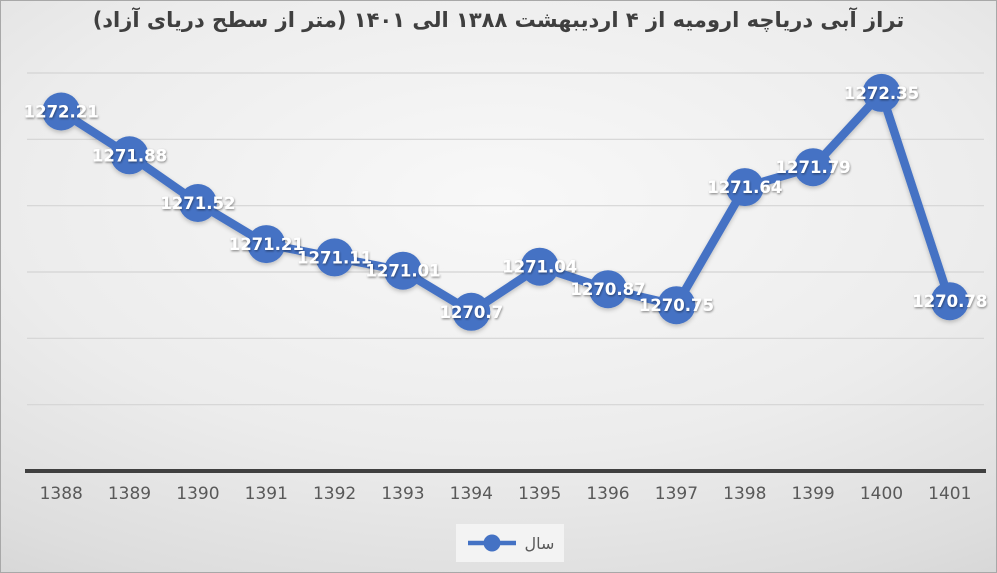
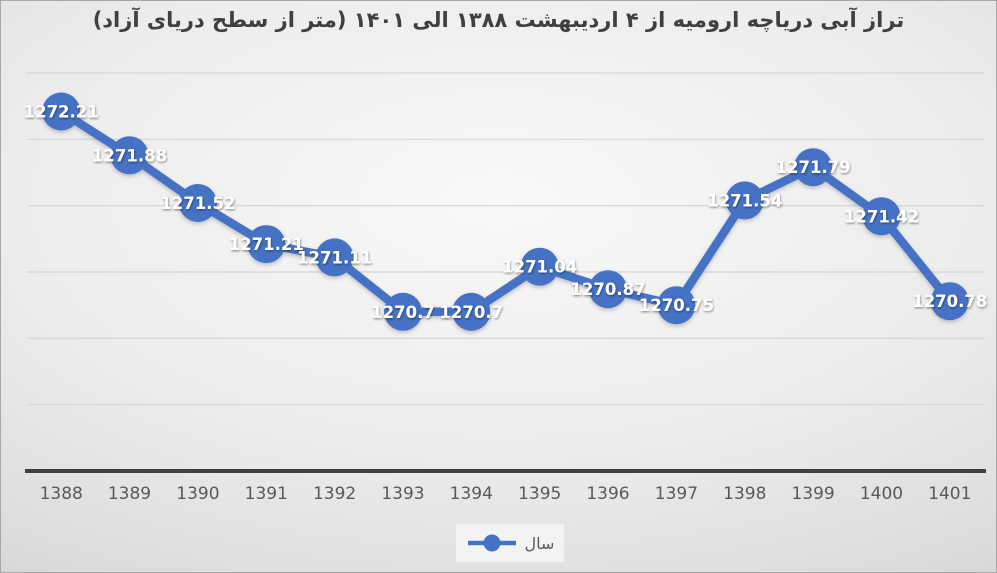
1393: 1271.01 -> 1270.7
1398: 1271.64 -> 1271.54
1400: 1272.35 -> 1271.42
